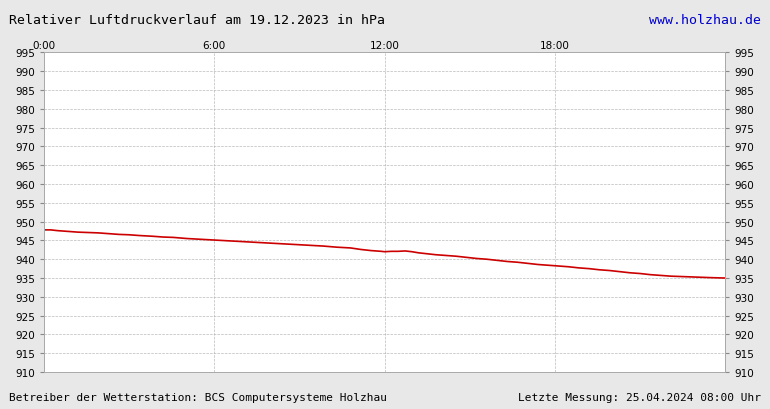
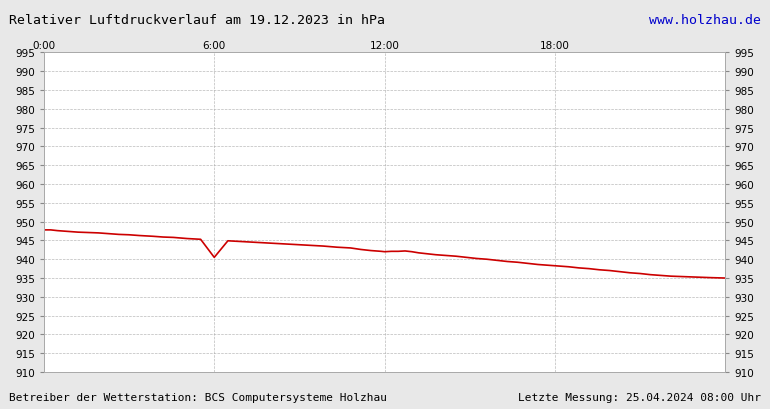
6:00: 945.1 -> 940.5
